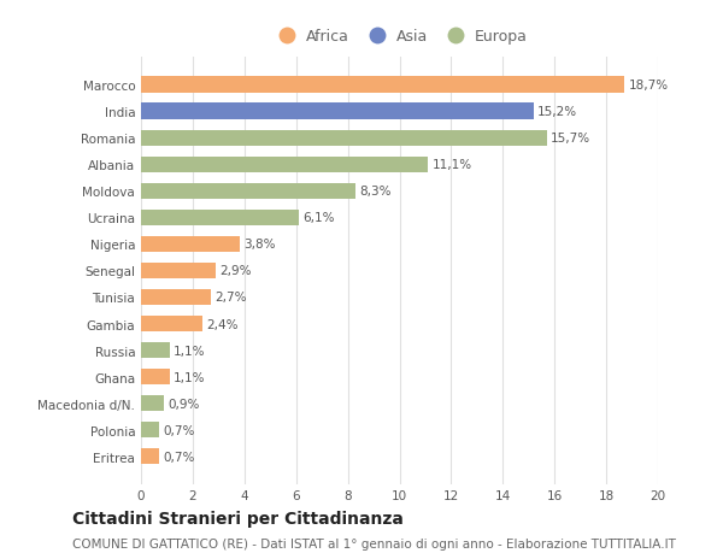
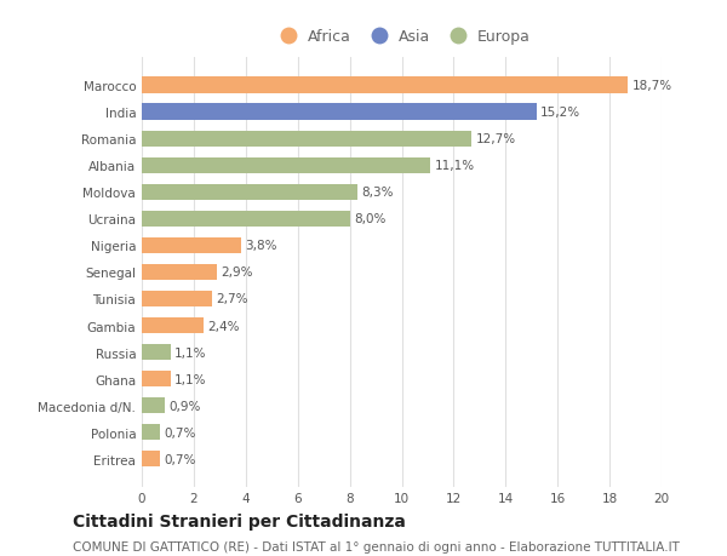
Romania: 15,7% -> 12,7%
Ucraina: 6,1% -> 8,0%
